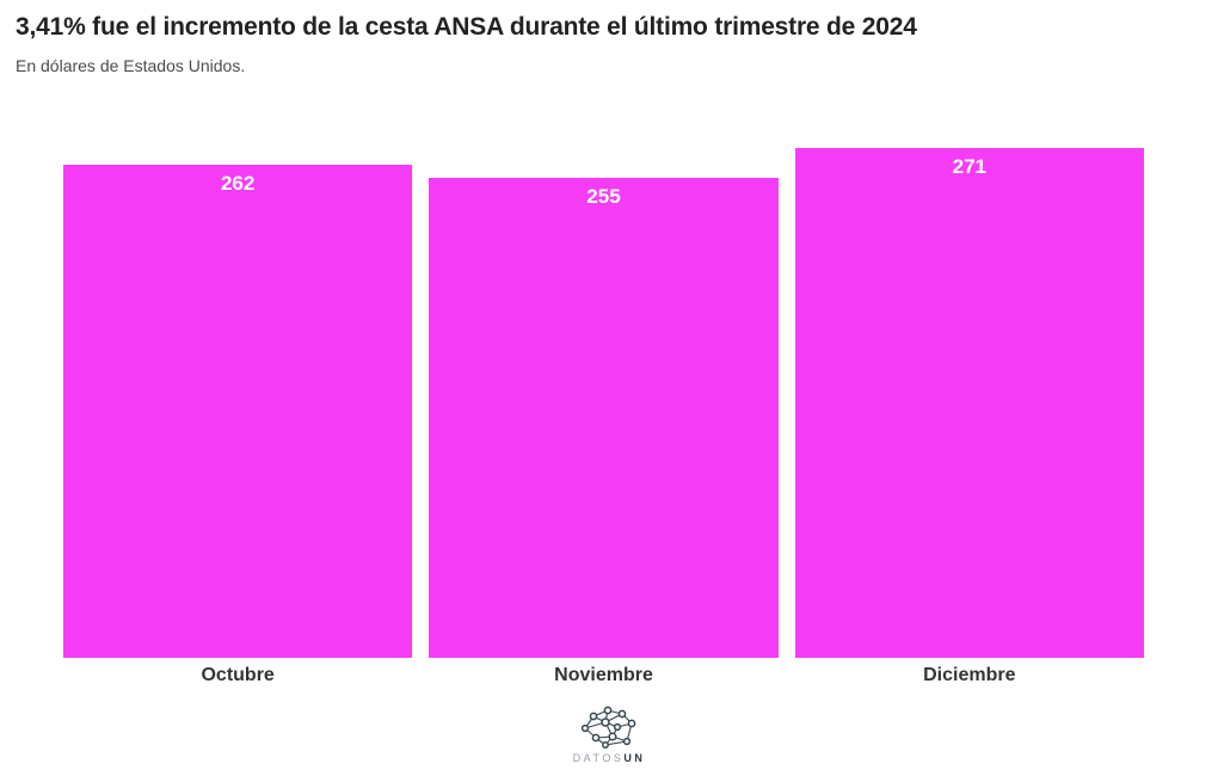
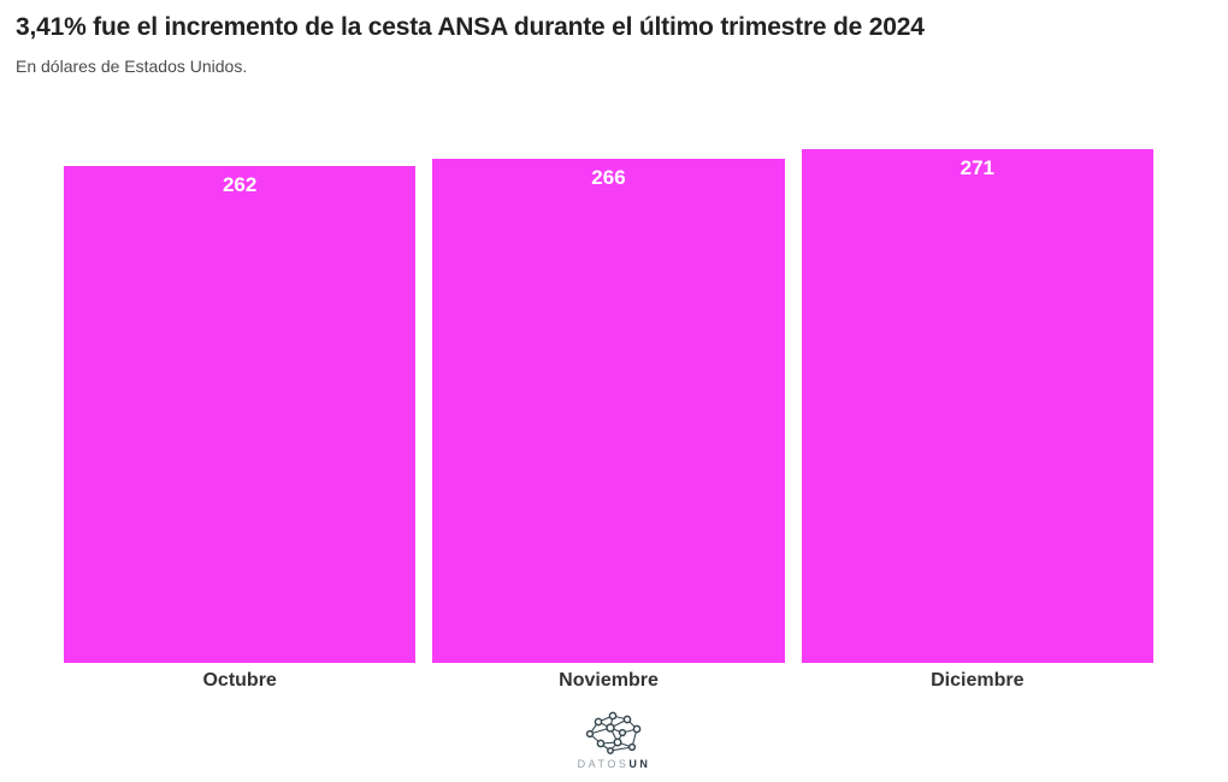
Noviembre: 255 -> 266
